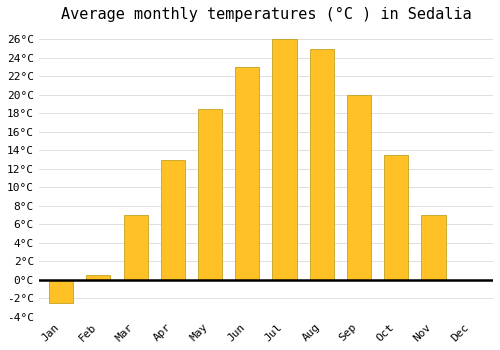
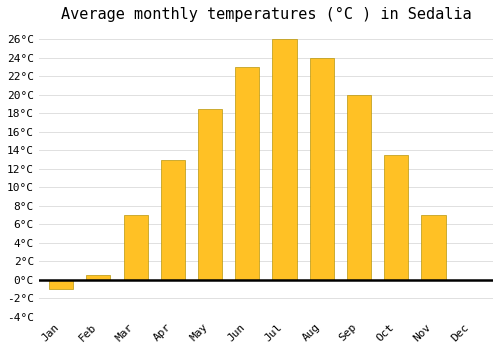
Jan: -2.5°C -> -1.0°C
Aug: 25.0°C -> 24.0°C
